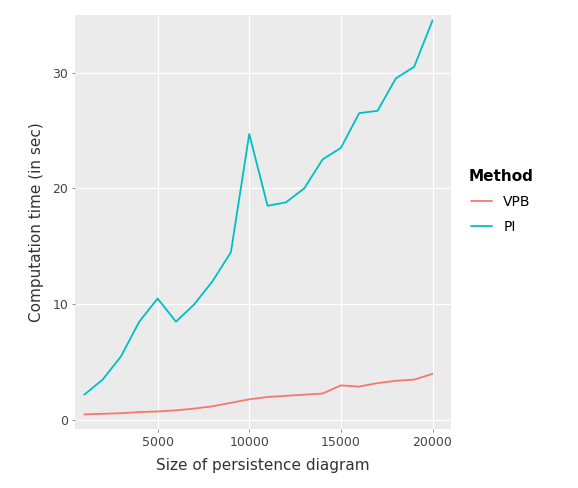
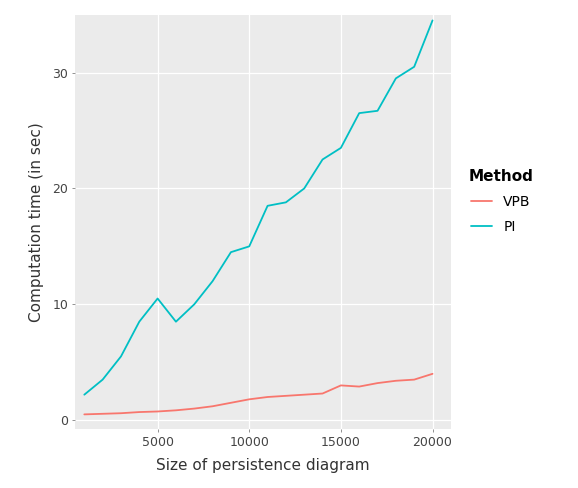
PI/10000: 24.7 -> 15.0
